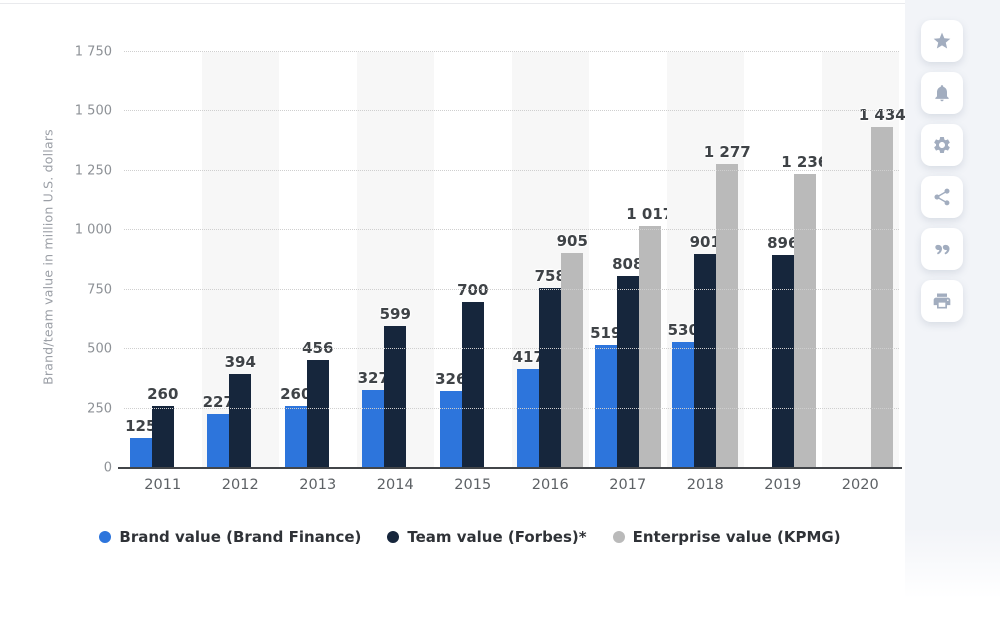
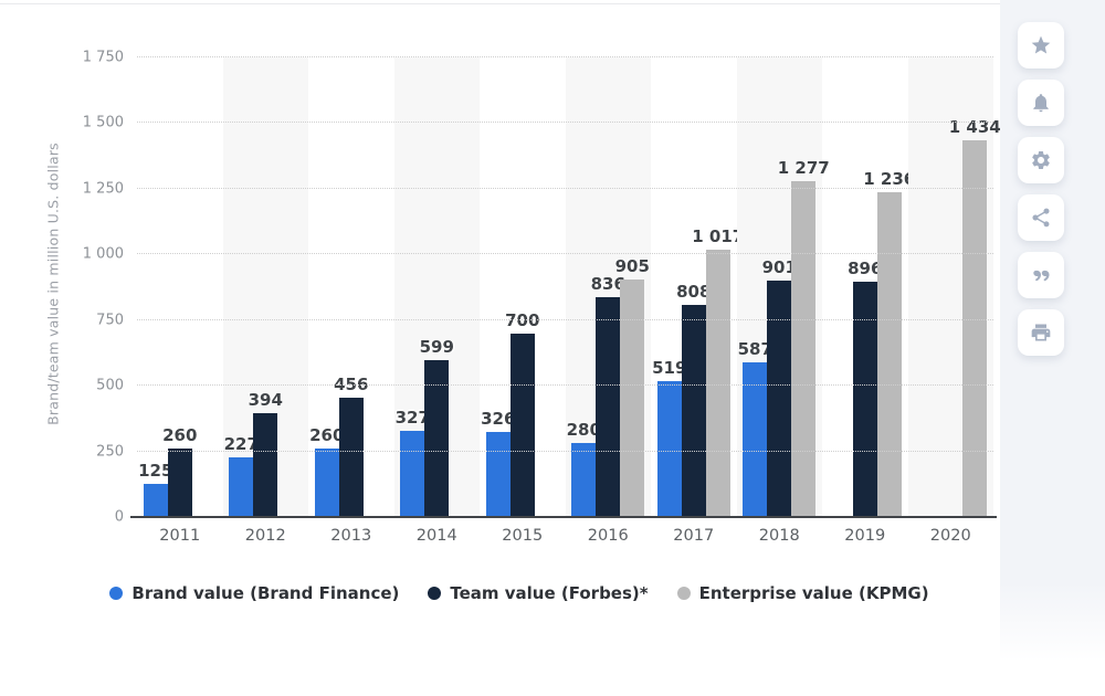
Brand value (Brand Finance)/2016: 417 -> 280
Team value (Forbes)*/2016: 758 -> 836
Brand value (Brand Finance)/2018: 530 -> 587
